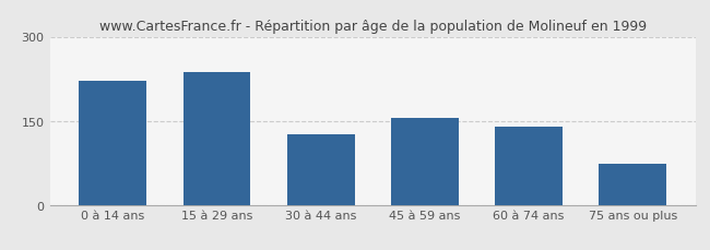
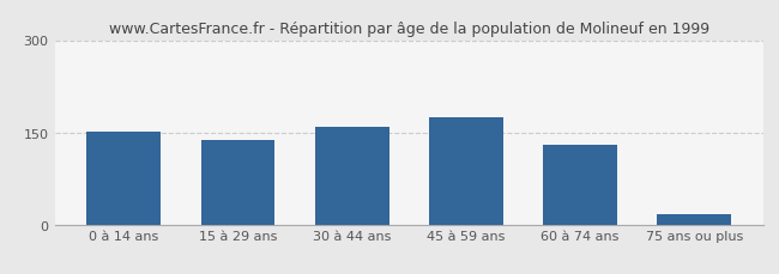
0 à 14 ans: 222 -> 152
15 à 29 ans: 236 -> 138
30 à 44 ans: 126 -> 158
45 à 59 ans: 154 -> 175
60 à 74 ans: 140 -> 130
75 ans ou plus: 74 -> 16
